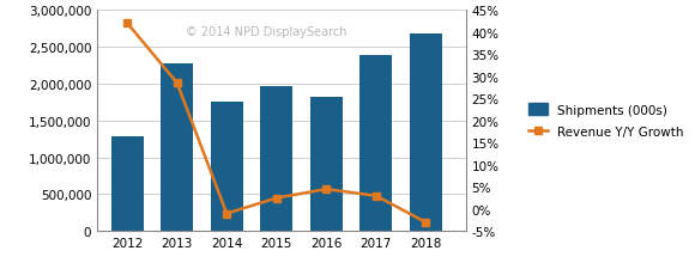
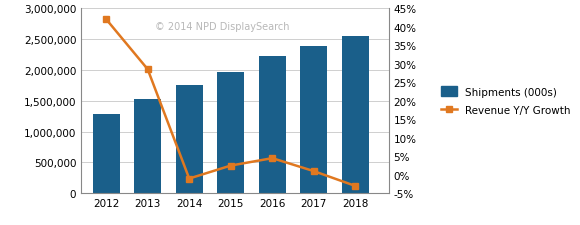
Shipments (000s)/2013: 2,280,000 -> 1,520,000
Shipments (000s)/2016: 1,820,000 -> 2,220,000
Revenue Y/Y Growth/2017: 3.0% -> 1.0%
Shipments (000s)/2018: 2,680,000 -> 2,540,000
